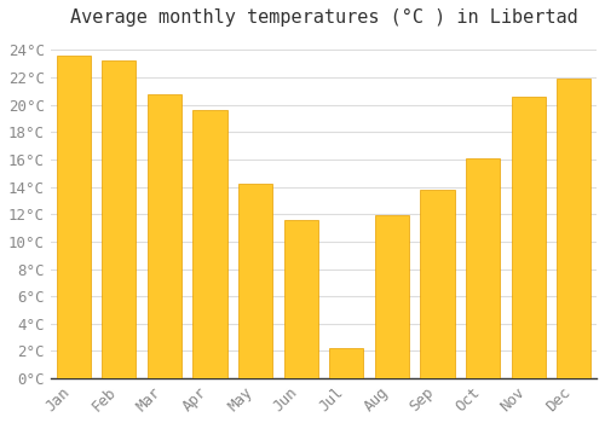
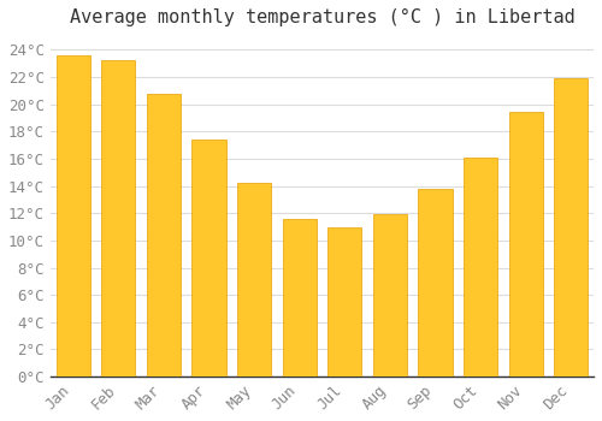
Apr: 19.6°C -> 17.4°C
Jul: 2.2°C -> 11.0°C
Nov: 20.6°C -> 19.4°C
